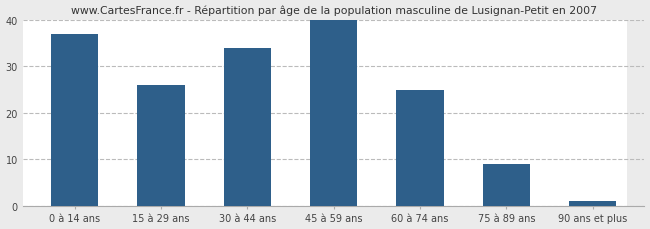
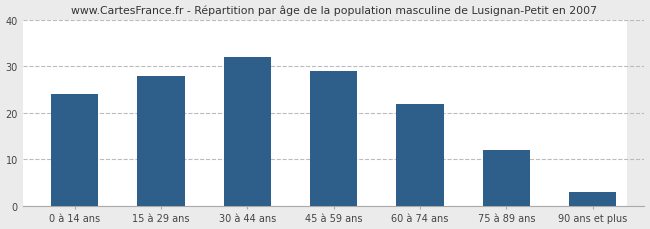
0 à 14 ans: 37 -> 24
15 à 29 ans: 26 -> 28
30 à 44 ans: 34 -> 32
45 à 59 ans: 40 -> 29
60 à 74 ans: 25 -> 22
75 à 89 ans: 9 -> 12
90 ans et plus: 1 -> 3
